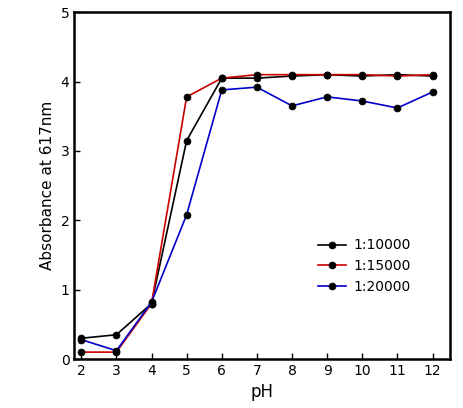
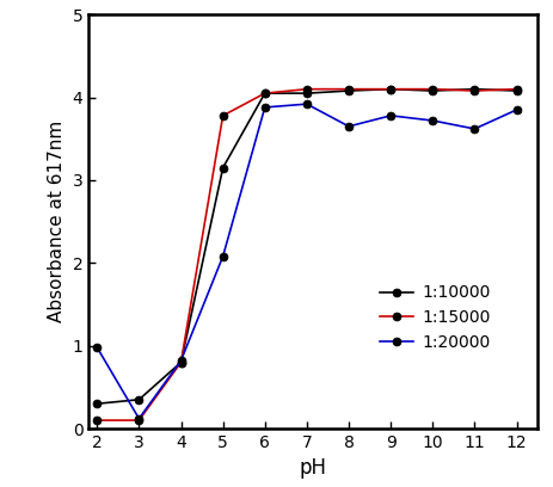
1:20000/2: 0.28 -> 0.98
